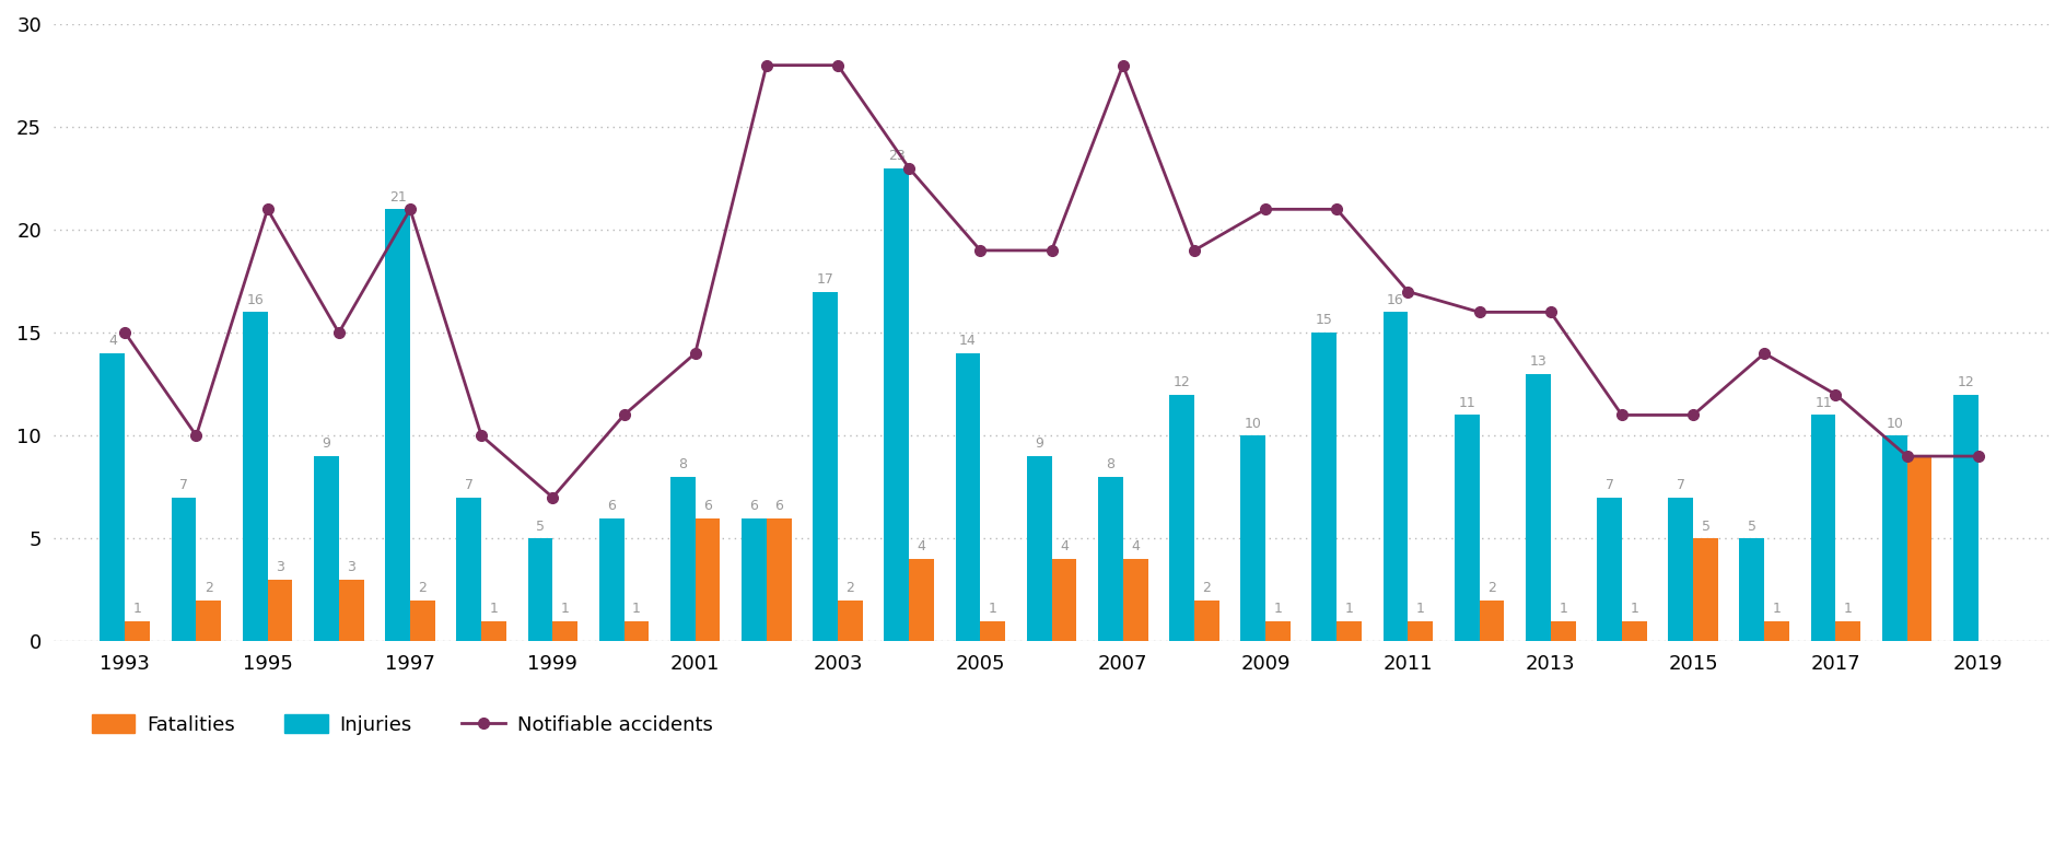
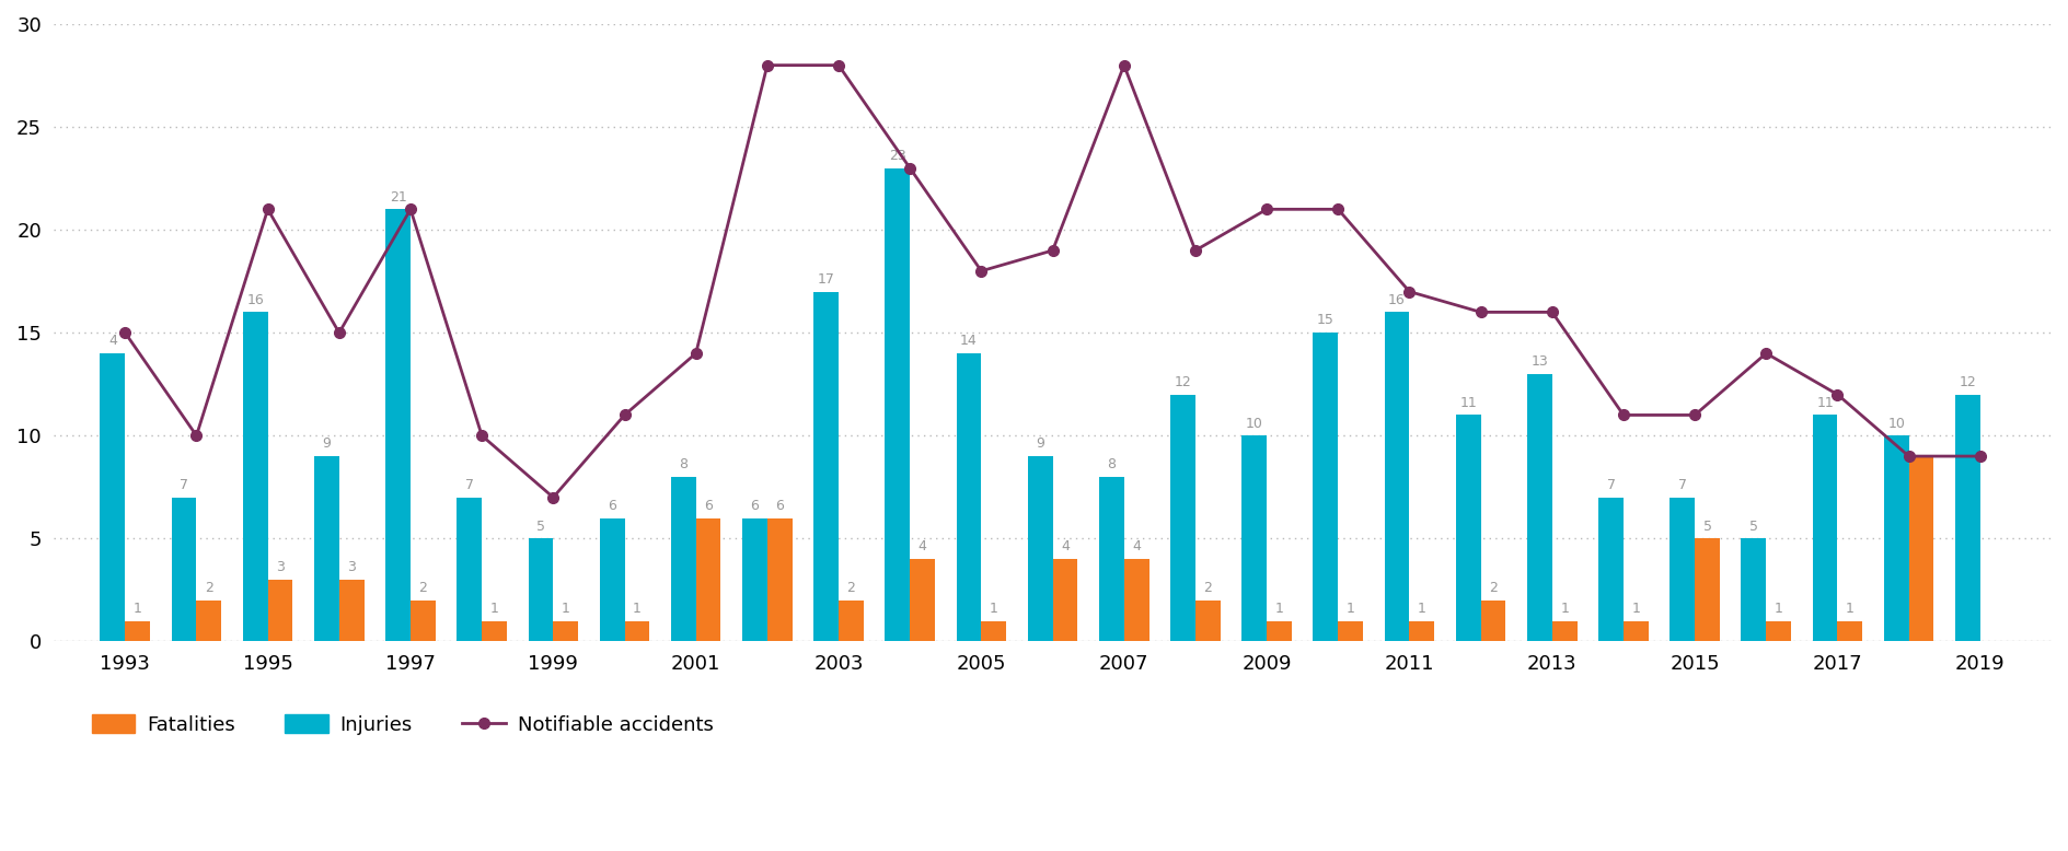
Notifiable accidents/2005: 19 -> 18
